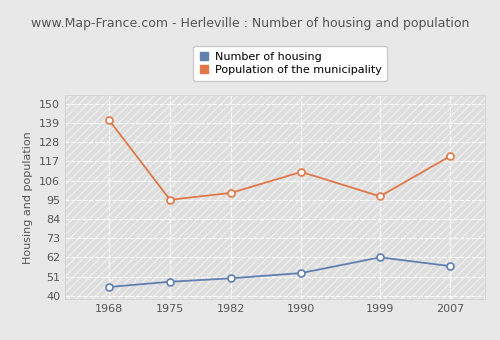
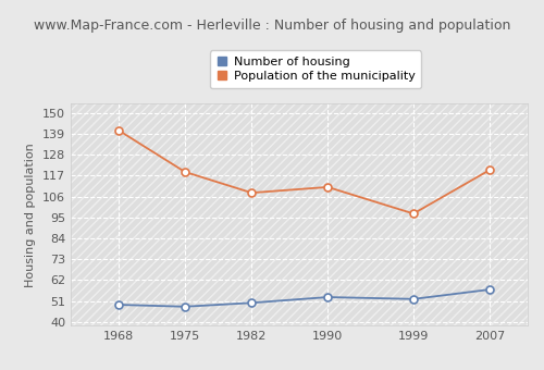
Number of housing/1968: 45 -> 49
Population of the municipality/1975: 95 -> 119
Population of the municipality/1982: 99 -> 108
Number of housing/1999: 62 -> 52
